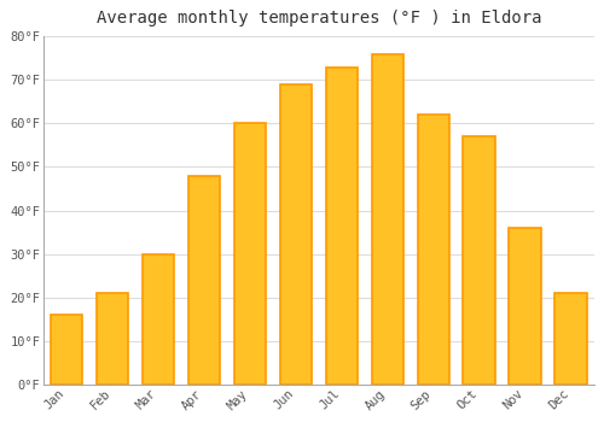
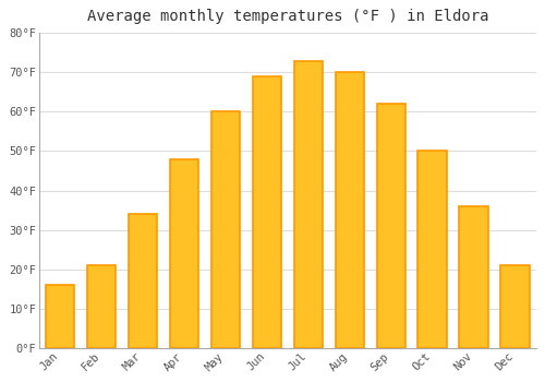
Mar: 30°F -> 34°F
Aug: 76°F -> 70°F
Oct: 57°F -> 50°F
